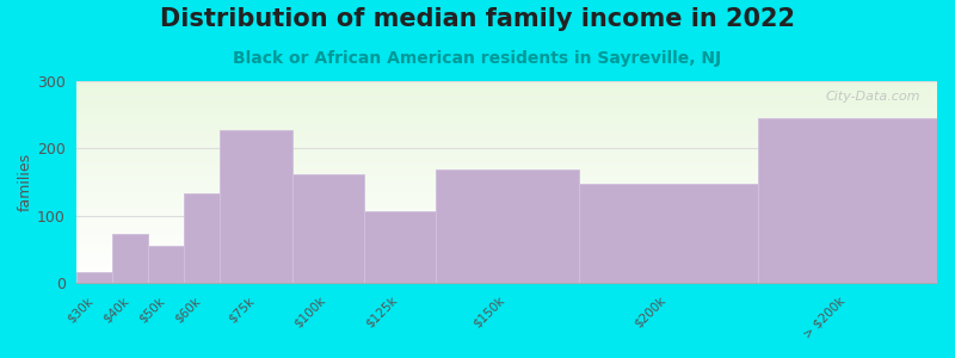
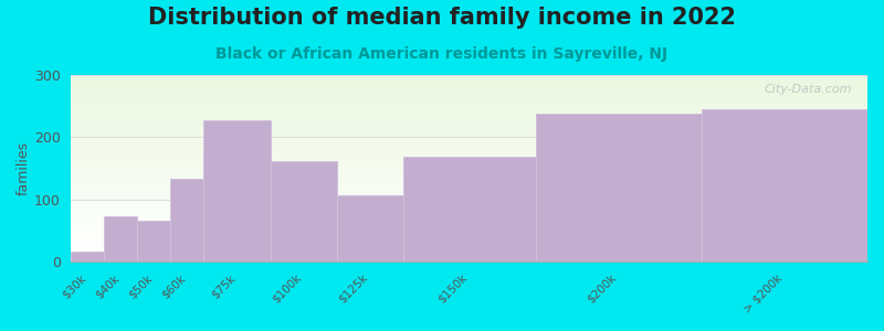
$50k: 54 -> 65
$200k: 148 -> 237
